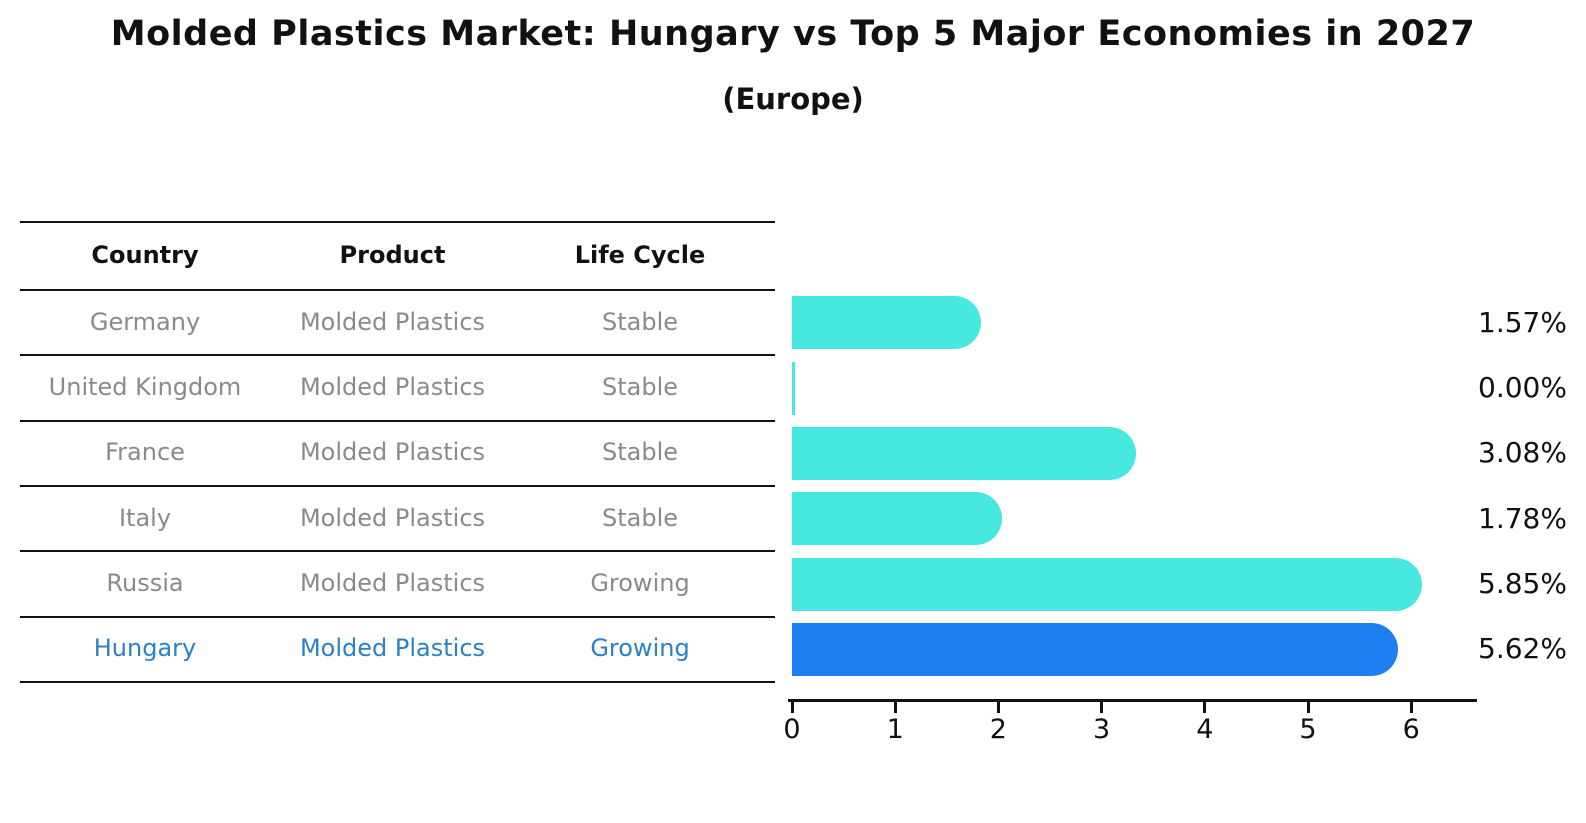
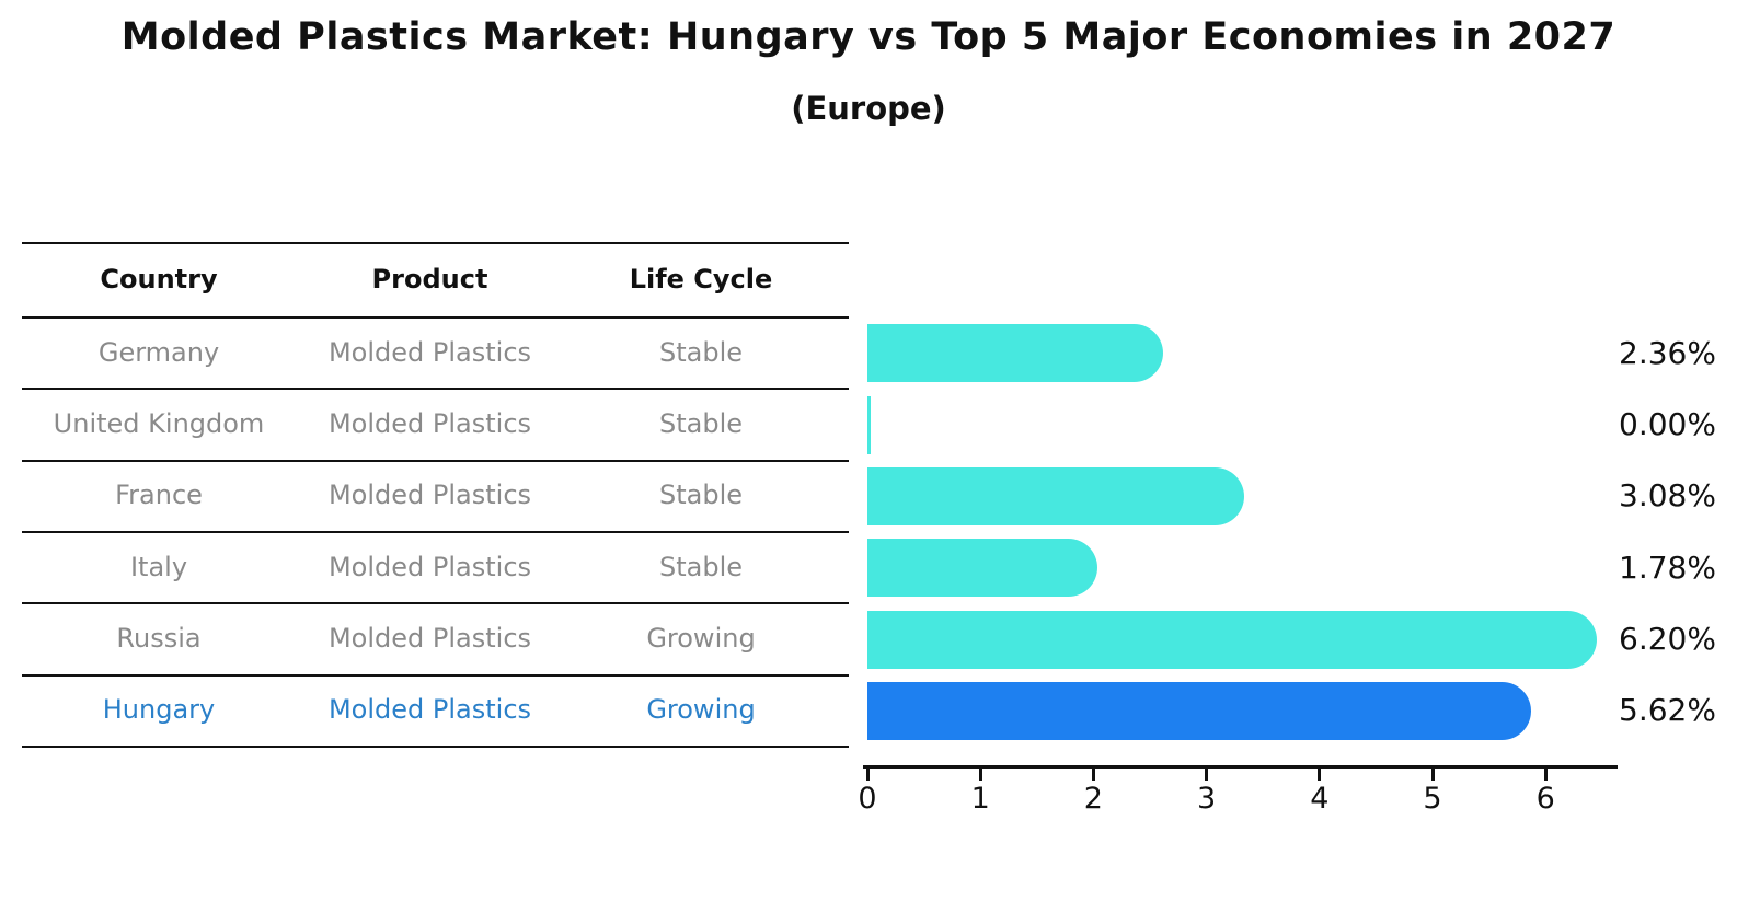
Germany: 1.57% -> 2.36%
Russia: 5.85% -> 6.20%
